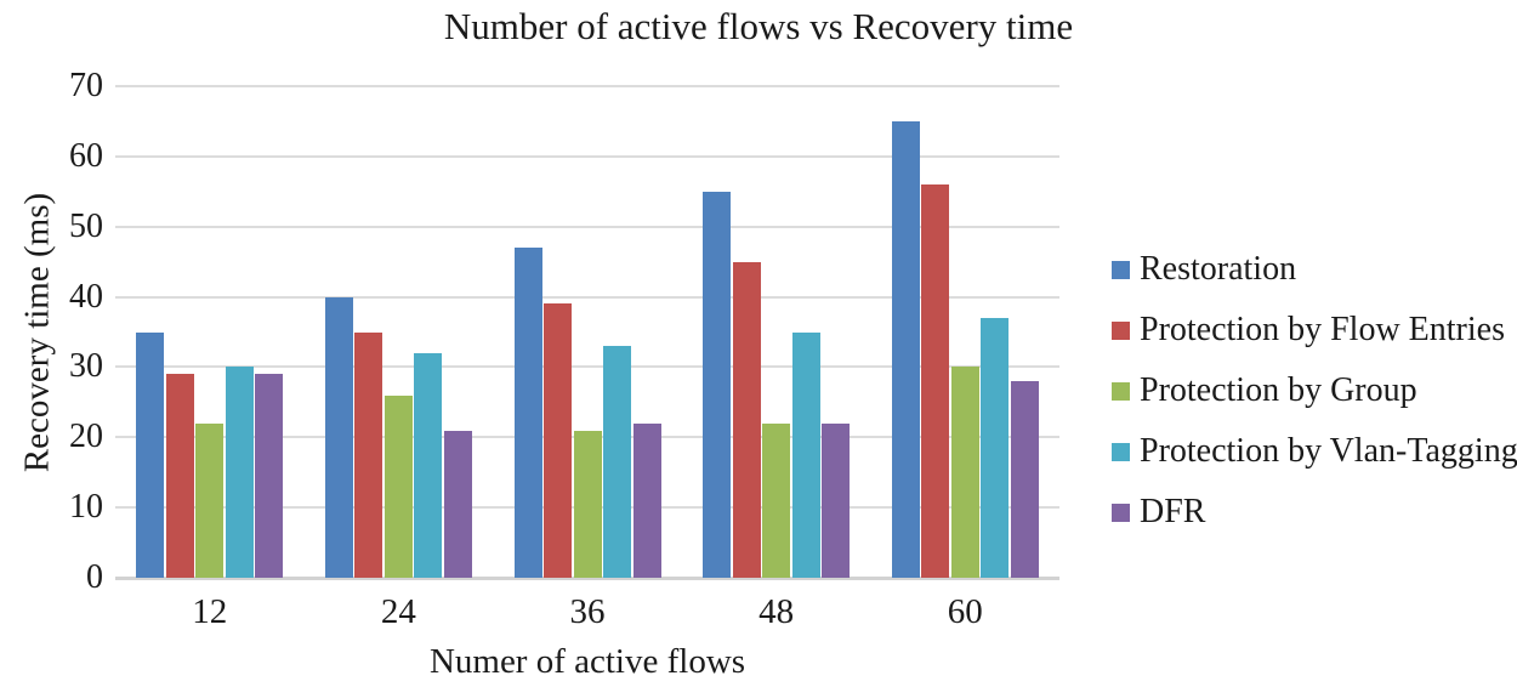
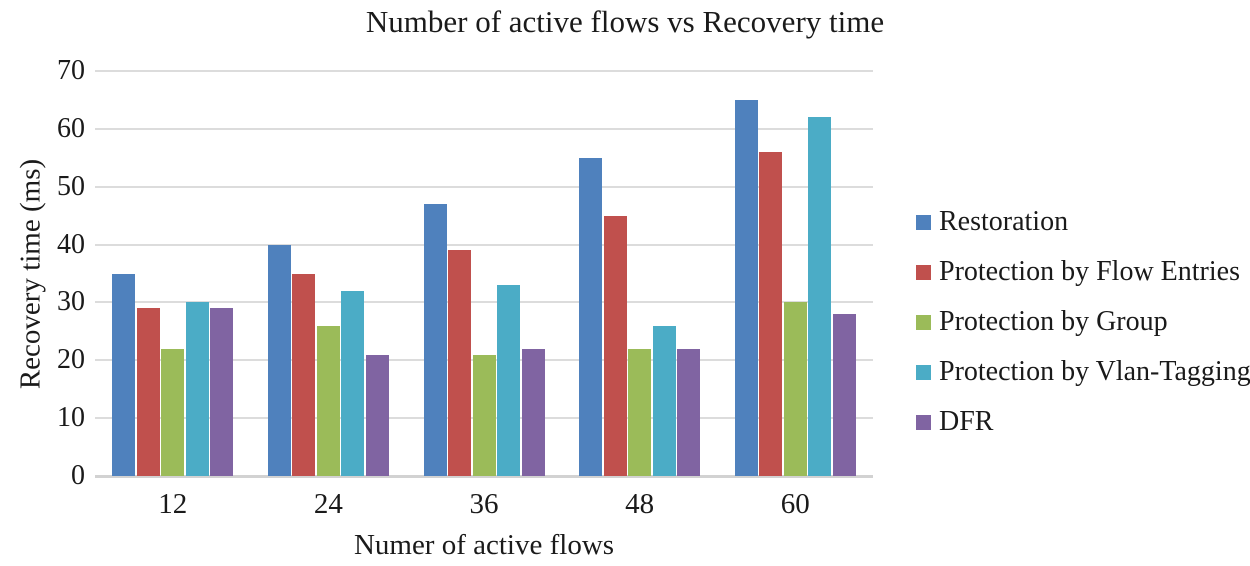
Protection by Vlan-Tagging/48: 35 -> 26
Protection by Vlan-Tagging/60: 37 -> 62
